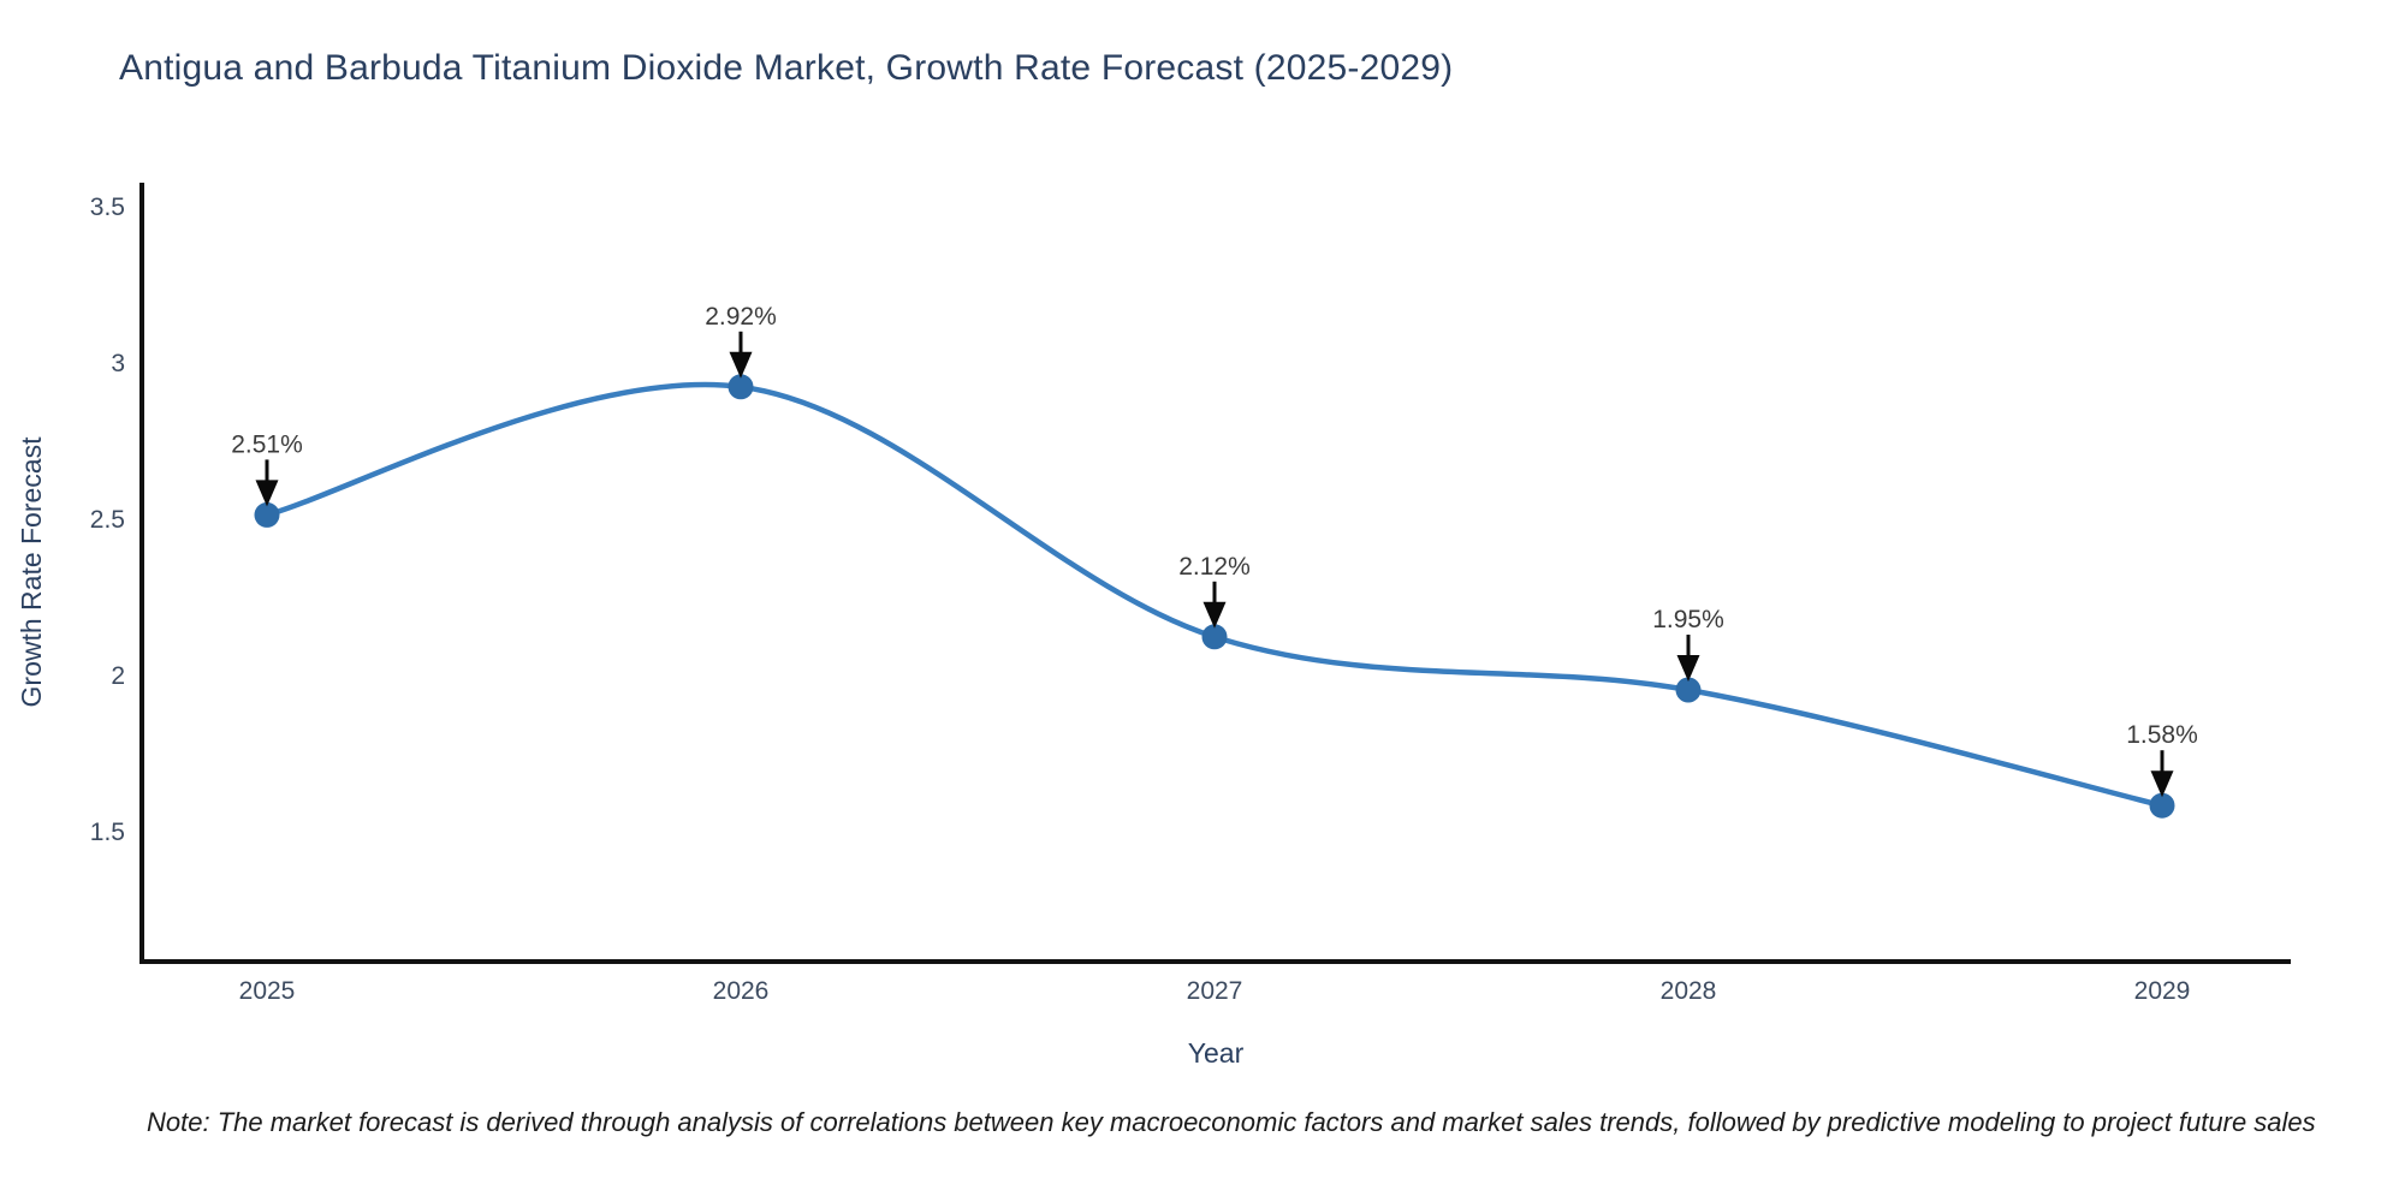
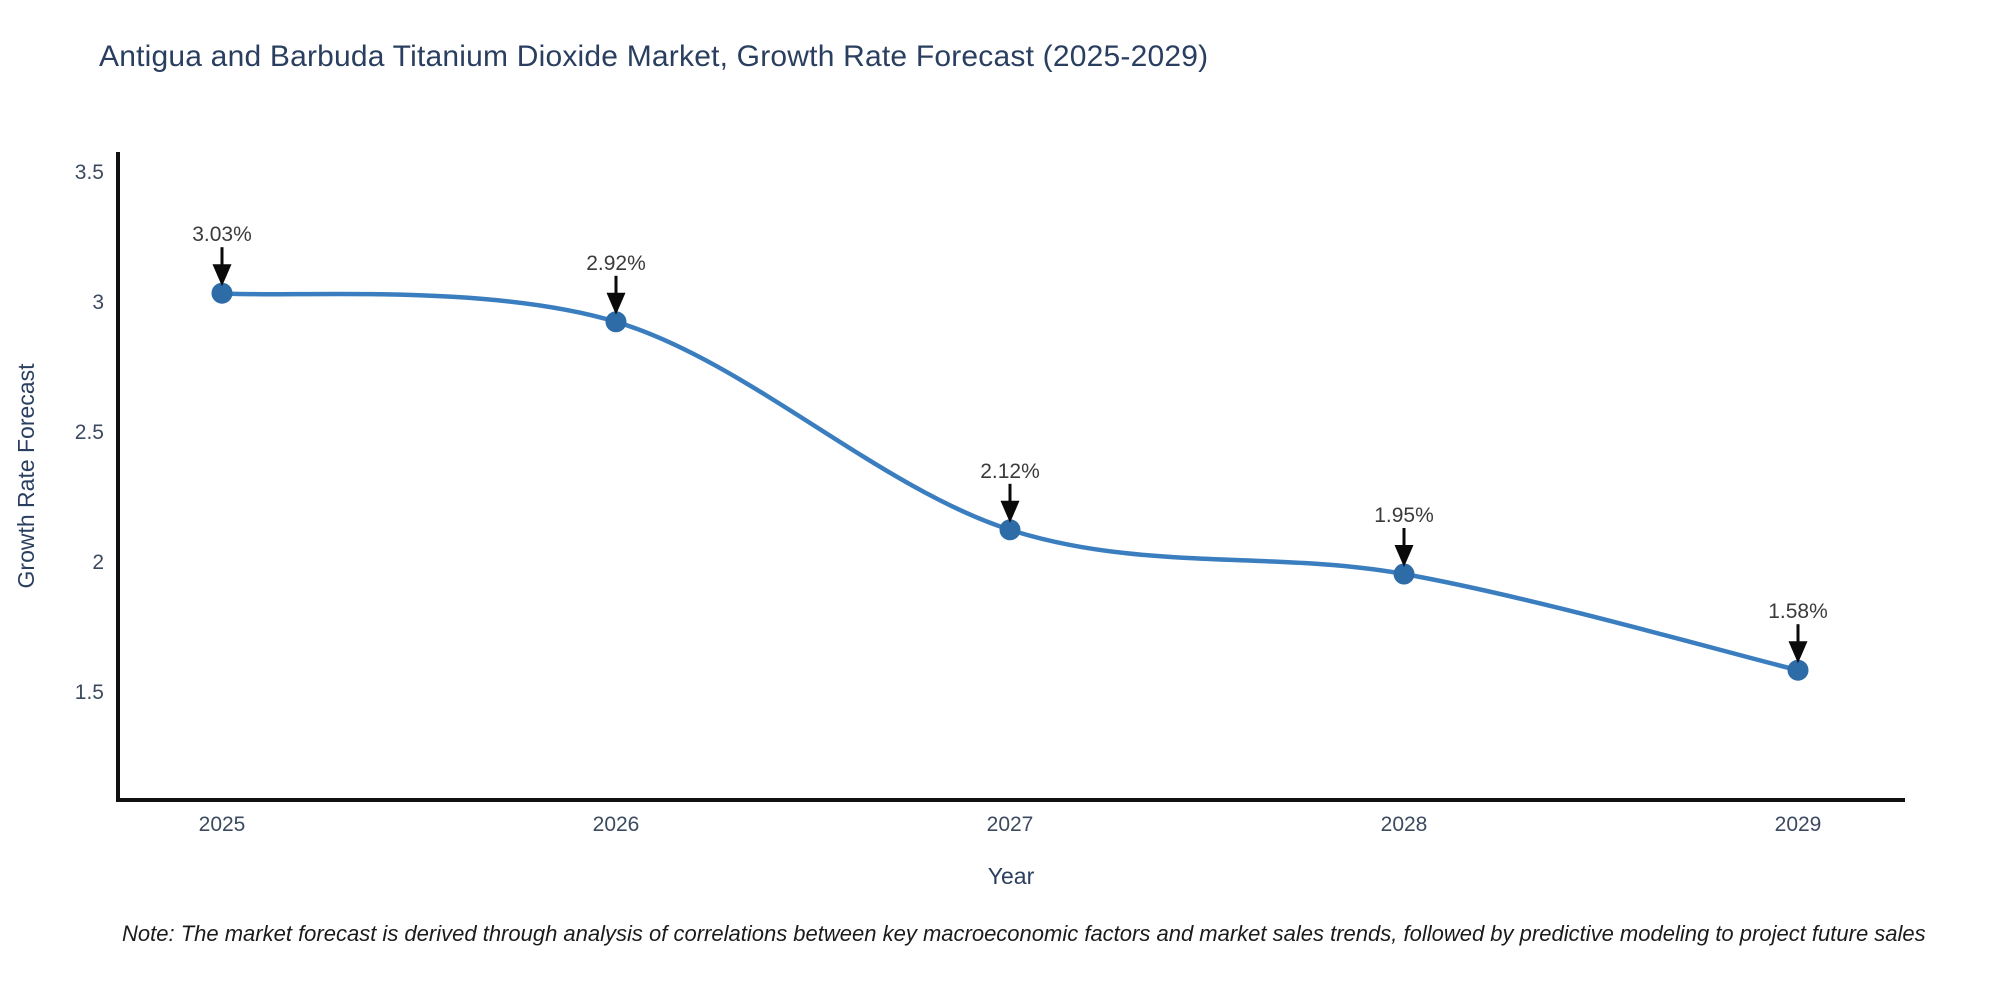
2025: 2.51% -> 3.03%
